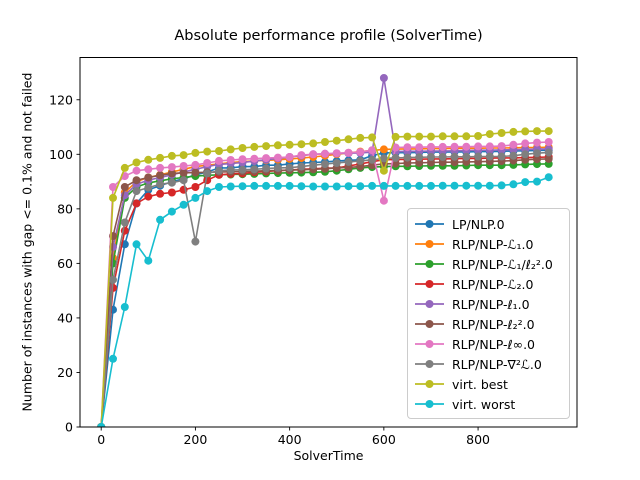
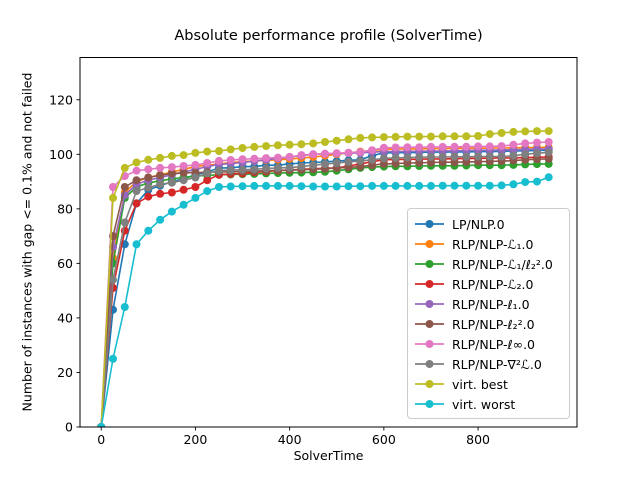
virt. worst/100: 61 -> 72
RLP/NLP-∇²ℒ.0/200: 68 -> 92
RLP/NLP-ℓ₁.0/600: 128 -> 101
RLP/NLP-ℓ∞.0/600: 83 -> 102
virt. best/600: 94 -> 106
